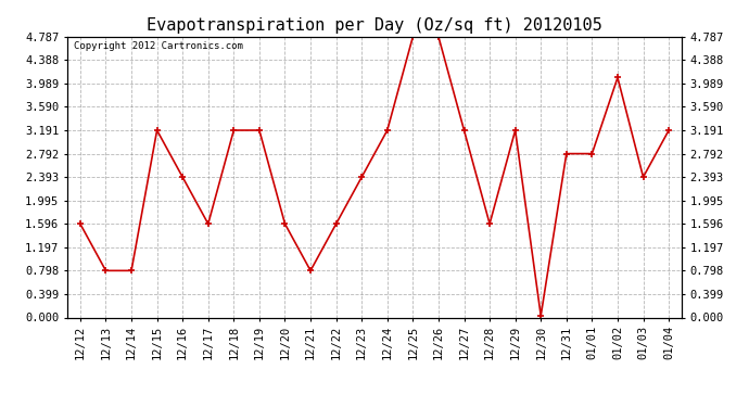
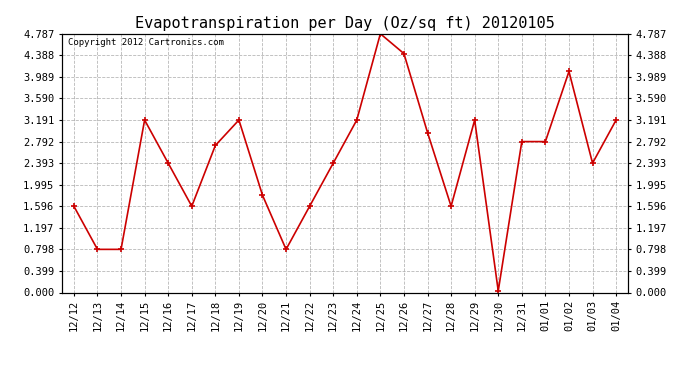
12/18: 3.19 -> 2.72
12/20: 1.60 -> 1.80
12/26: 4.79 -> 4.42
12/27: 3.19 -> 2.96
